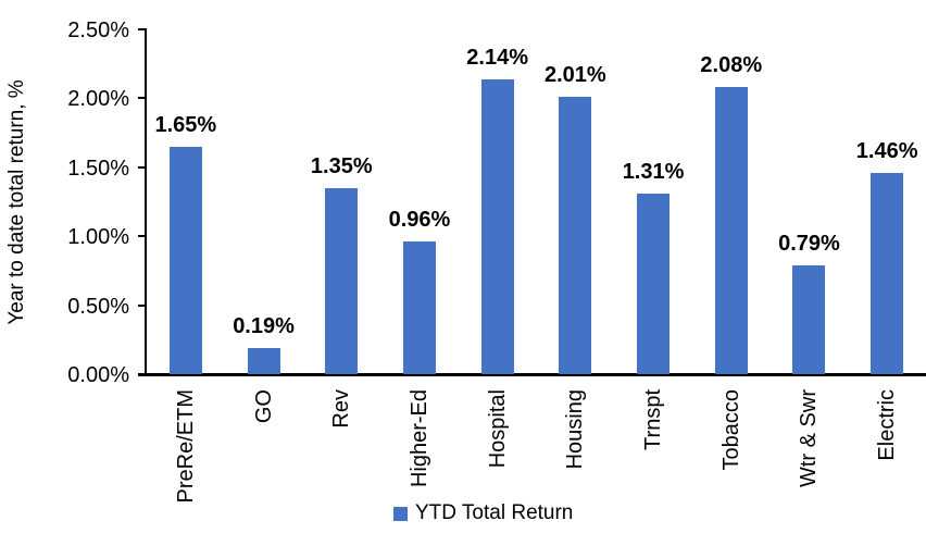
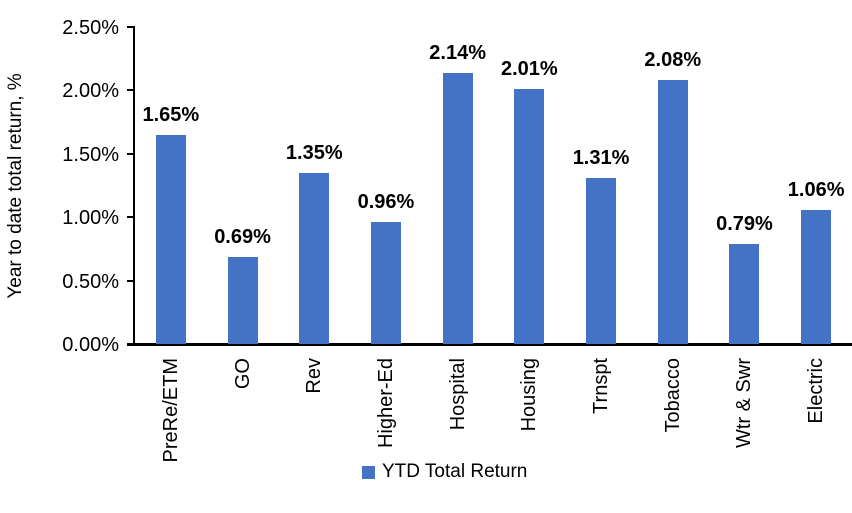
GO: 0.19% -> 0.69%
Electric: 1.46% -> 1.06%
